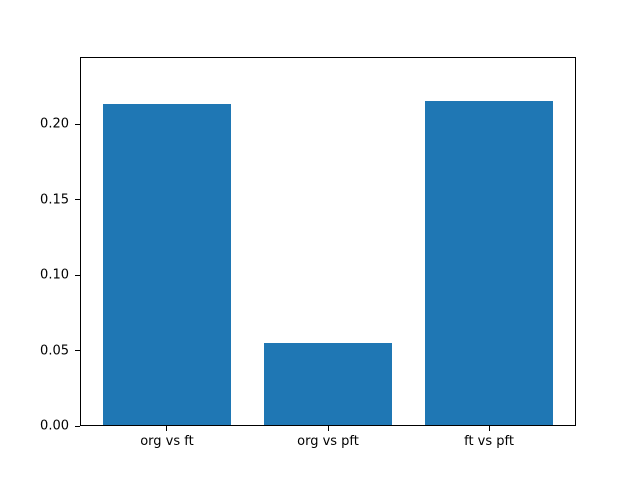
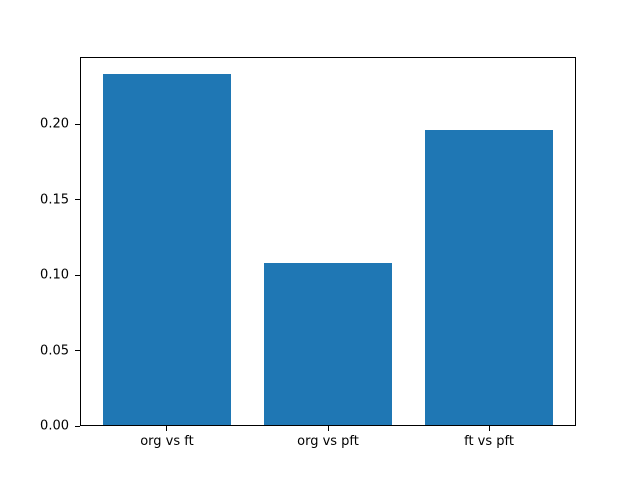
org vs ft: 0.213 -> 0.233
org vs pft: 0.055 -> 0.108
ft vs pft: 0.215 -> 0.196
